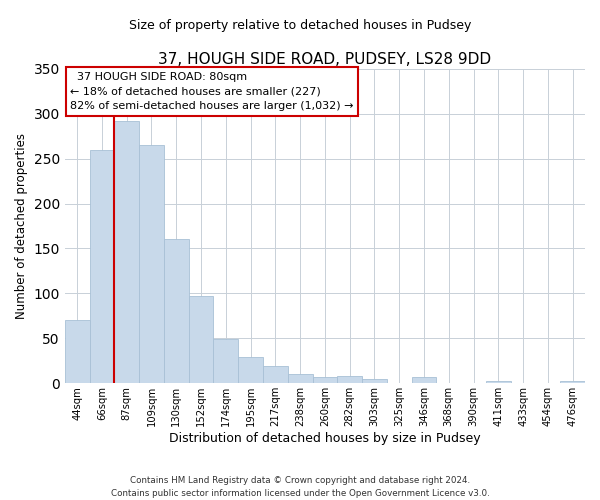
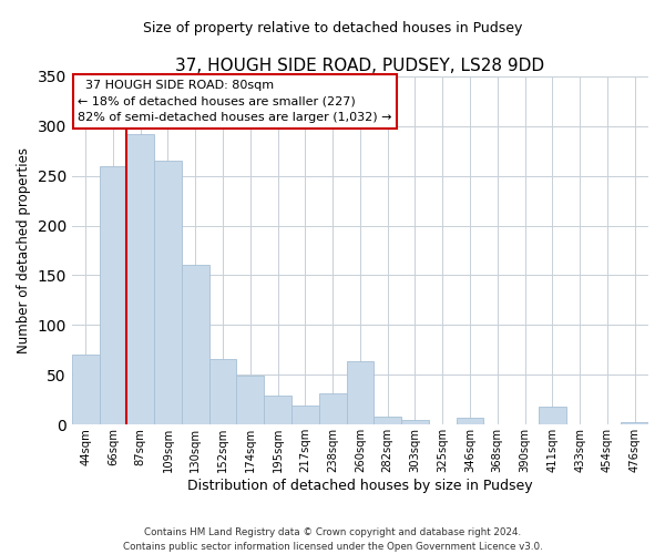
152sqm: 97 -> 66
238sqm: 10 -> 32
260sqm: 7 -> 64
411sqm: 3 -> 18
